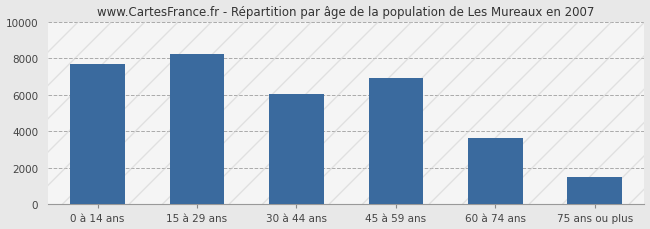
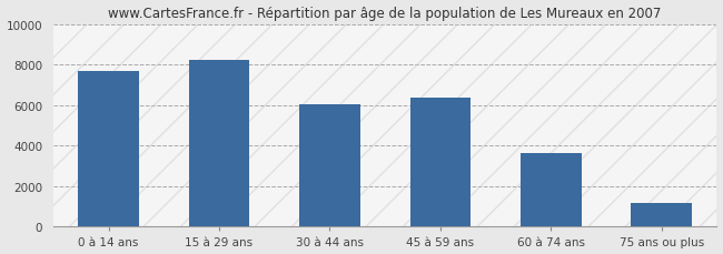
45 à 59 ans: 6900 -> 6400
75 ans ou plus: 1500 -> 1200
